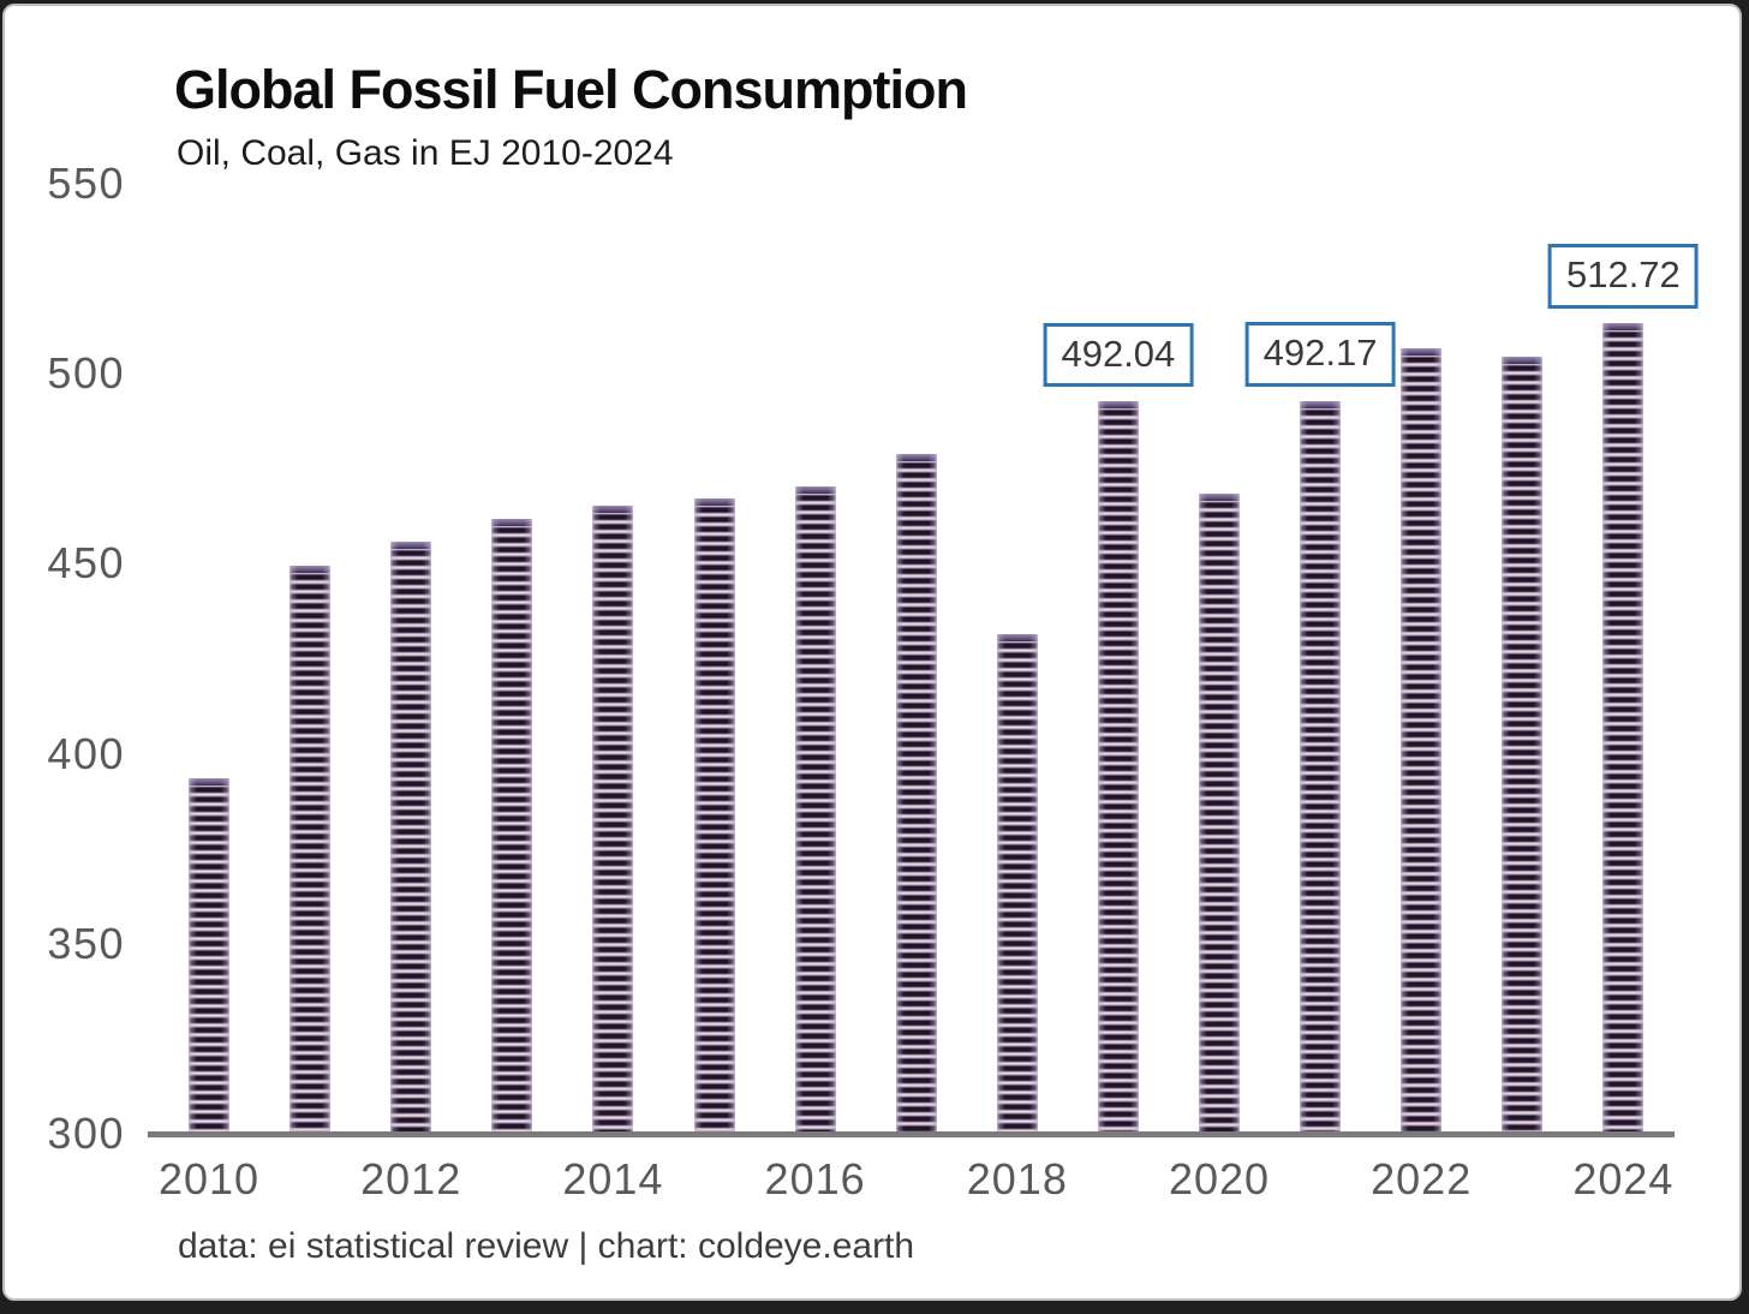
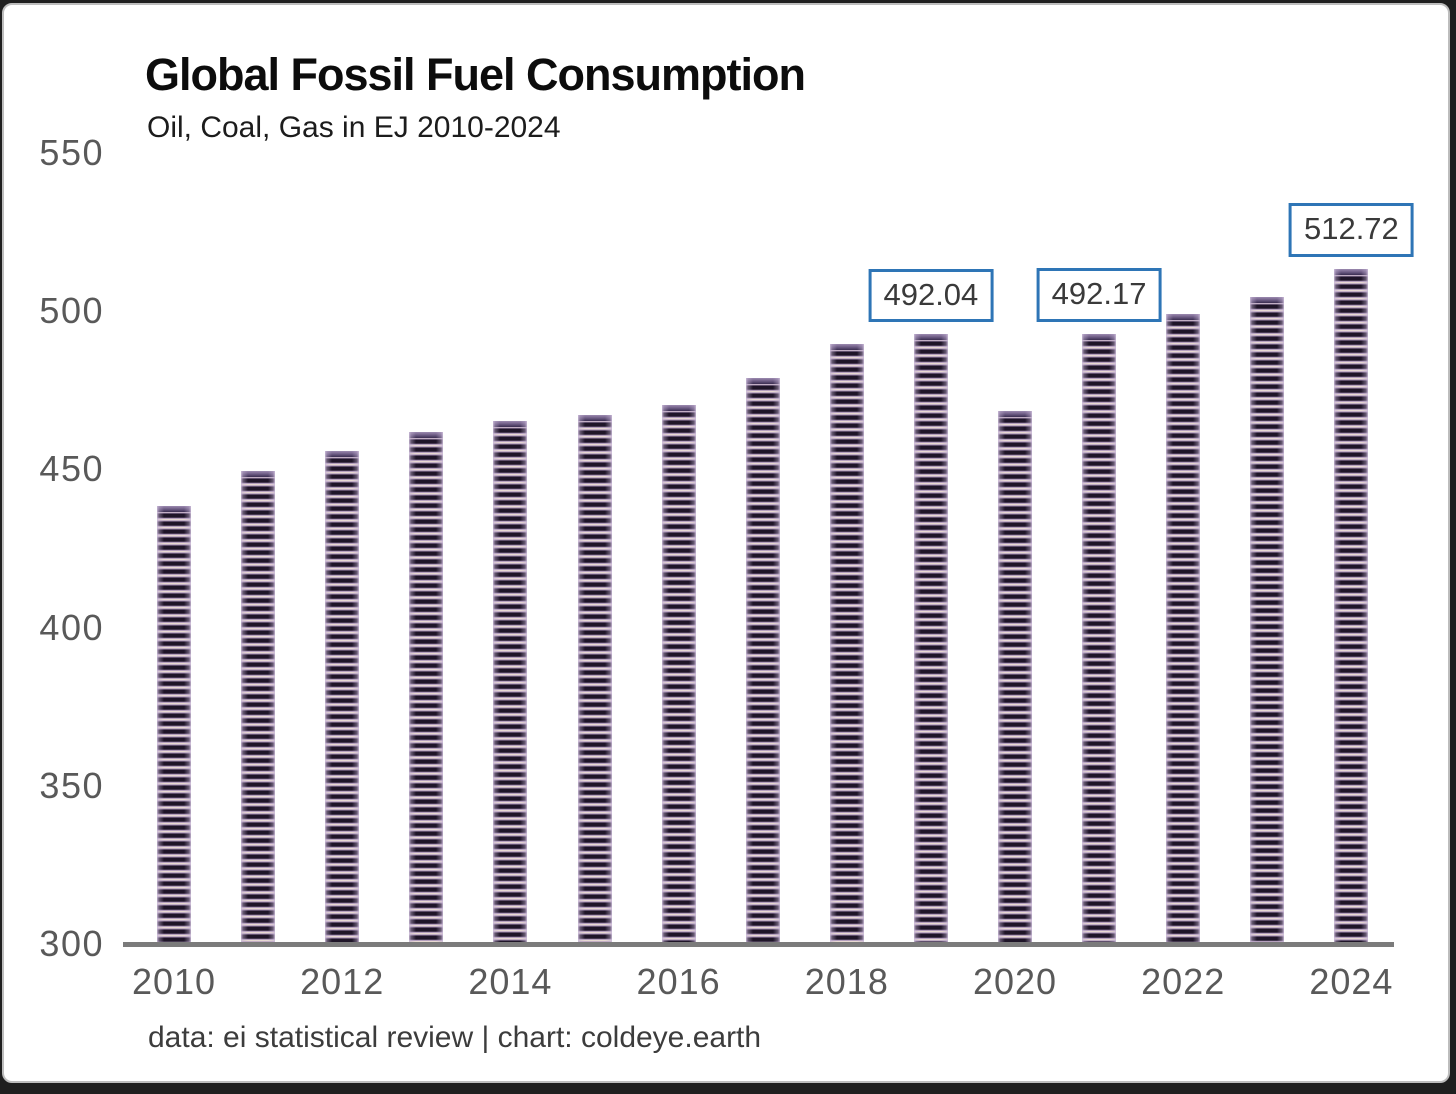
2010: 393 -> 438
2018: 431 -> 489
2022: 506 -> 498
